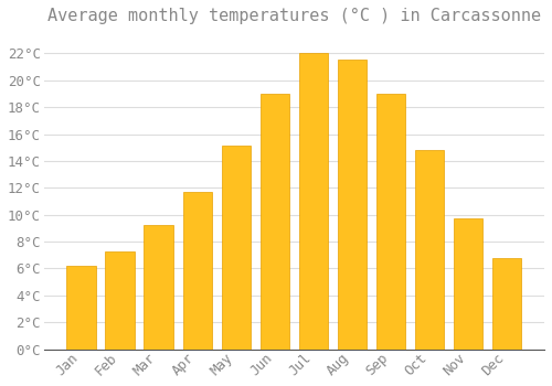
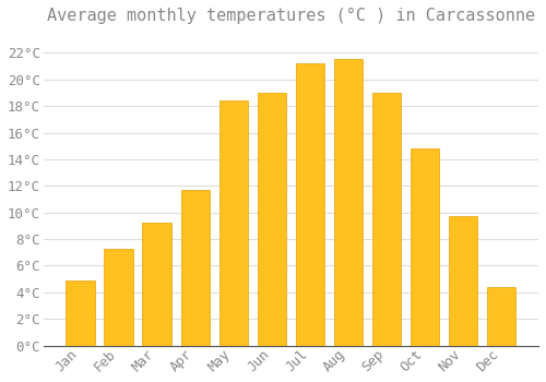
Jan: 6.2°C -> 4.9°C
May: 15.1°C -> 18.4°C
Jul: 22.0°C -> 21.2°C
Dec: 6.8°C -> 4.4°C
